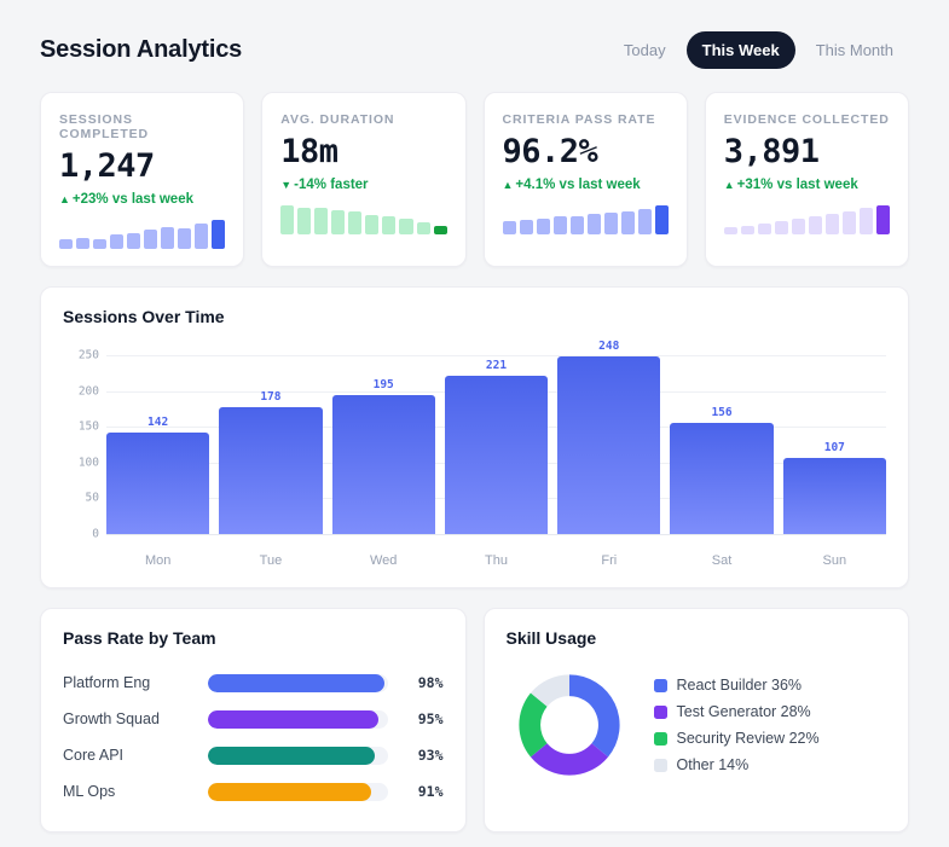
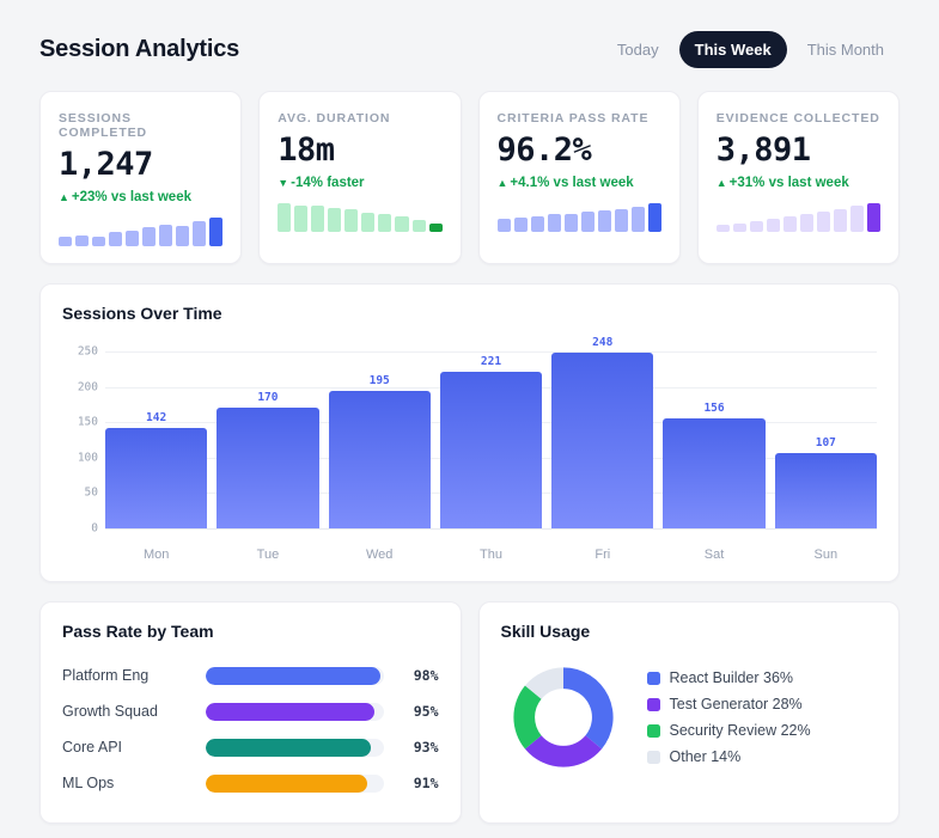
Sessions Over Time/Tue: 178 -> 170
